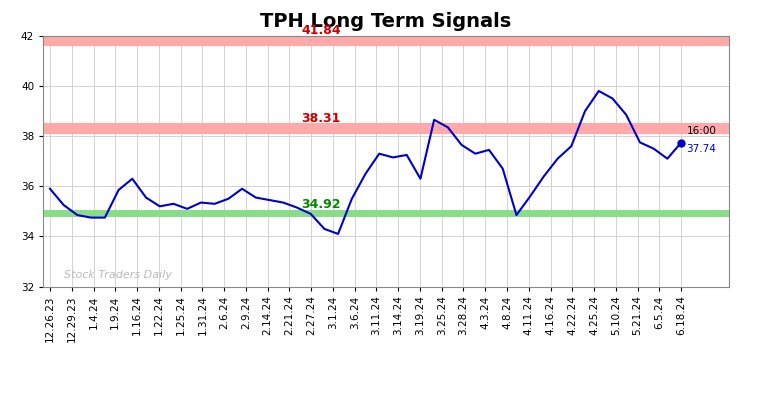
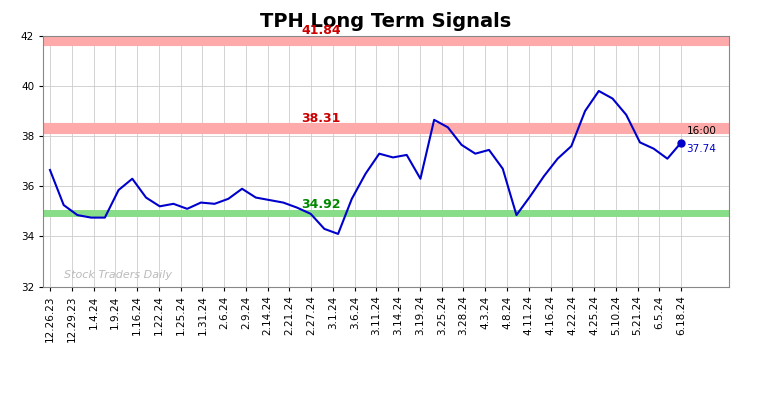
12.26.23: 35.90 -> 36.65
